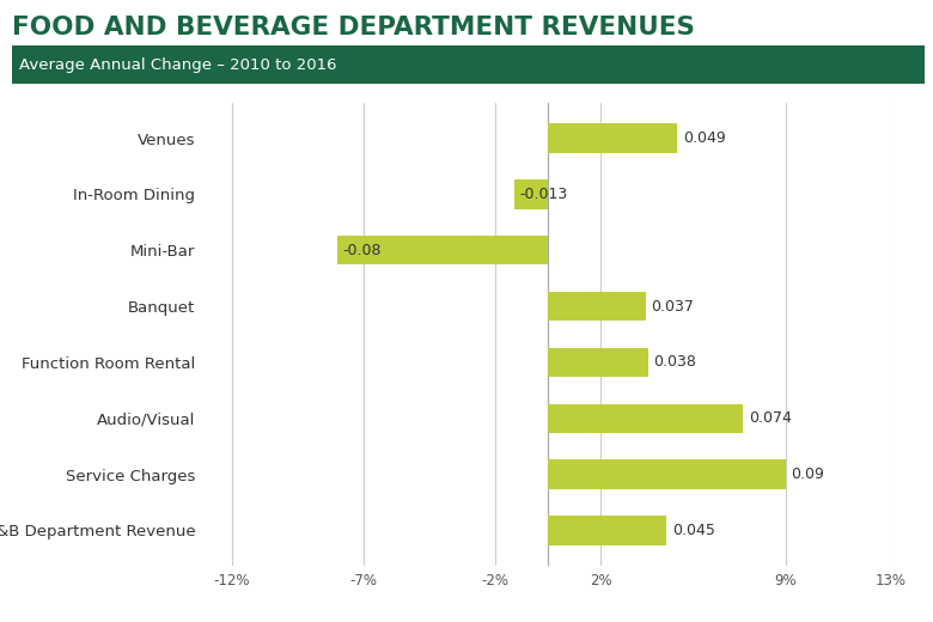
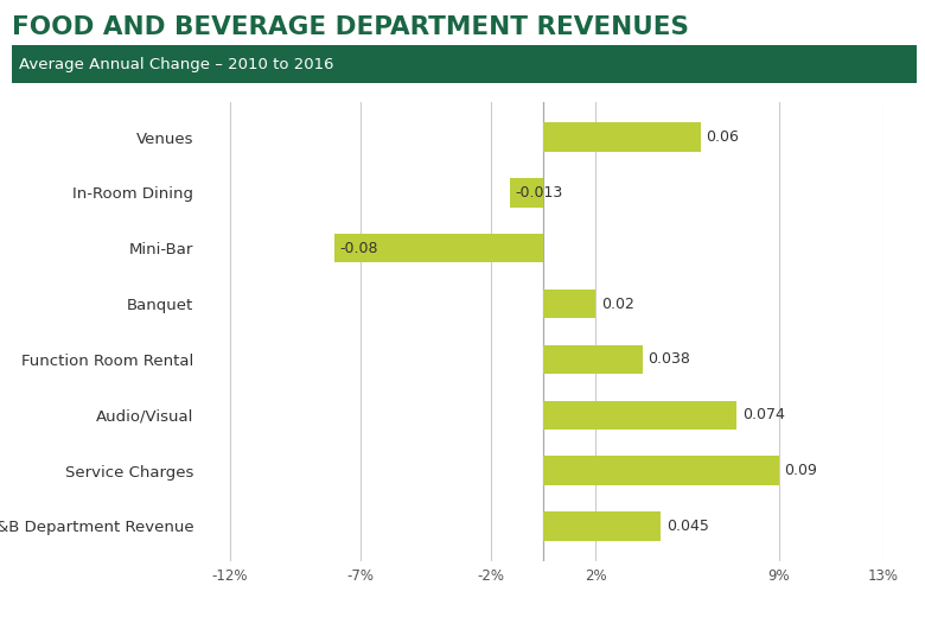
Venues: 0.049 -> 0.06
Banquet: 0.037 -> 0.02
